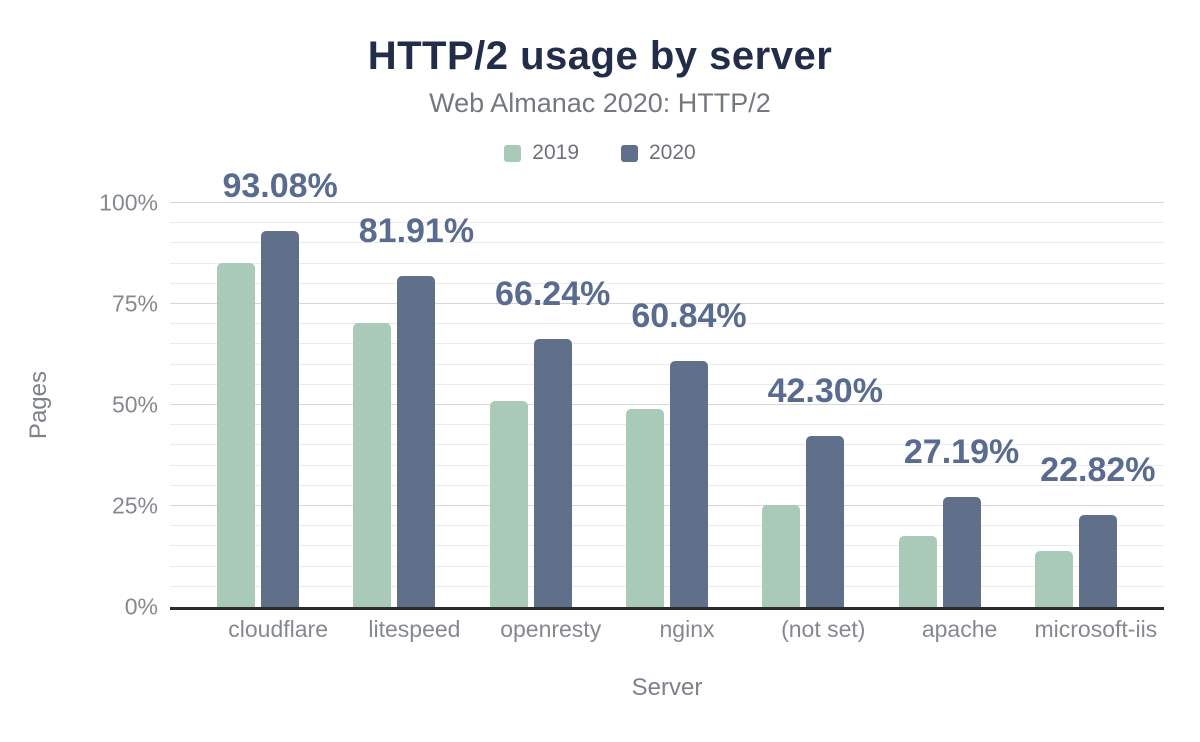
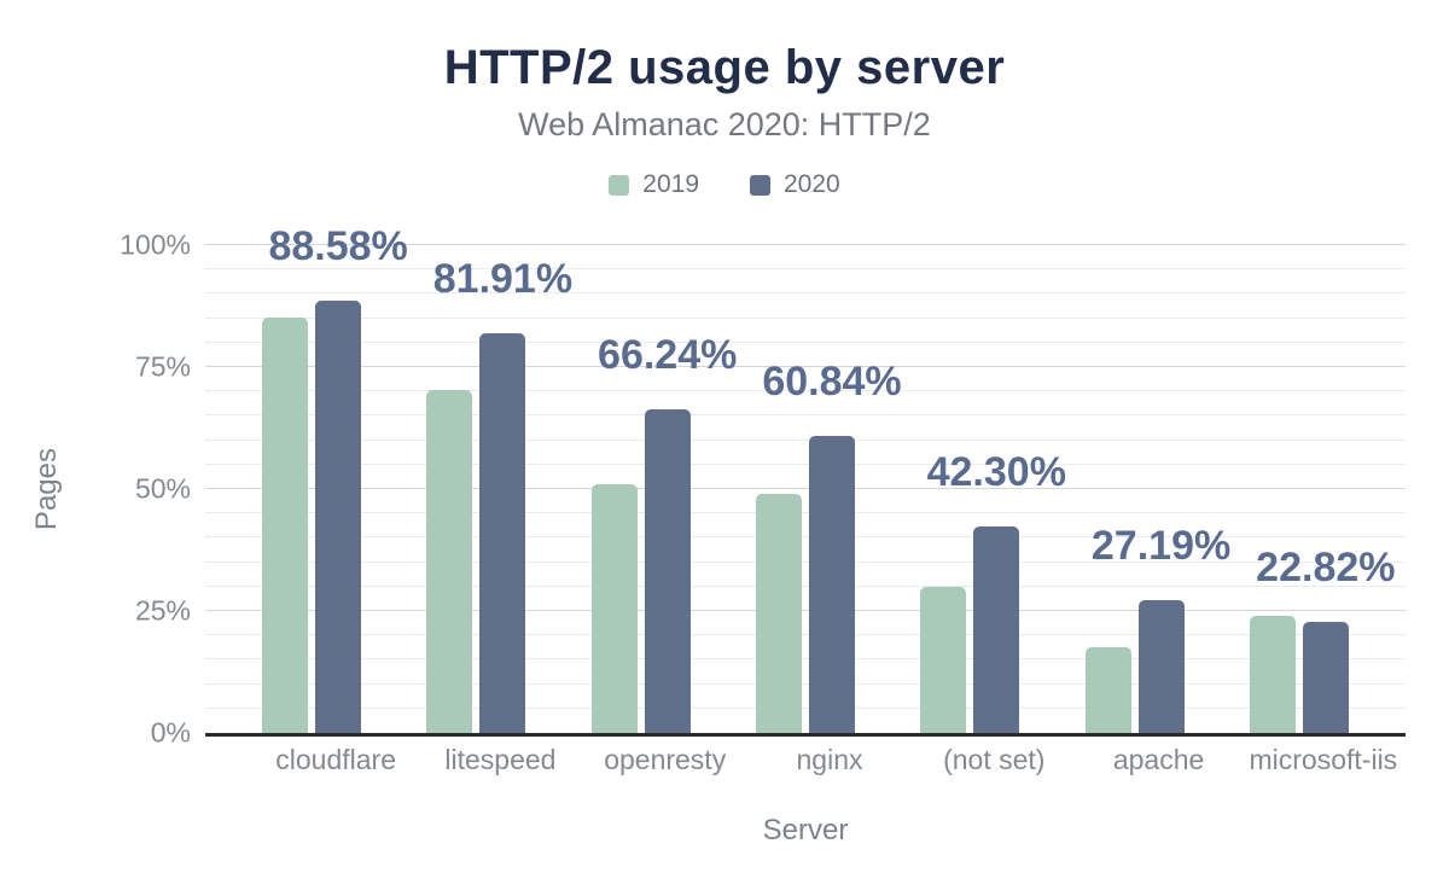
2020/cloudflare: 93.08% -> 88.58%
2019/(not set): 25% -> 30%
2019/microsoft-iis: 14% -> 24%
